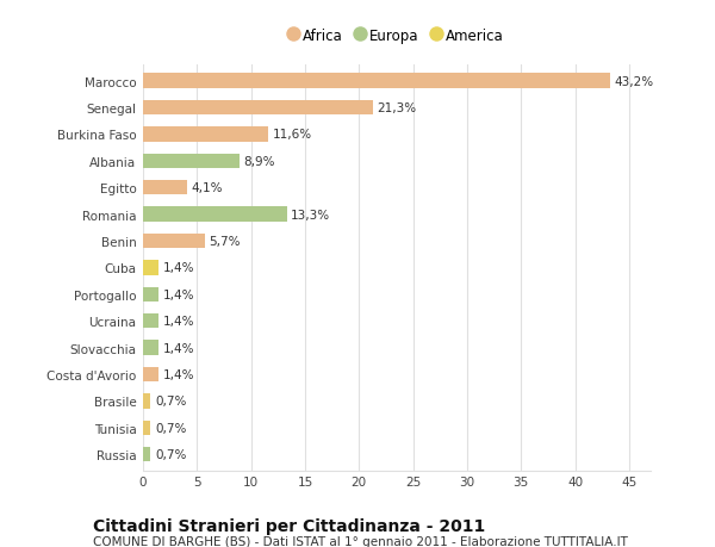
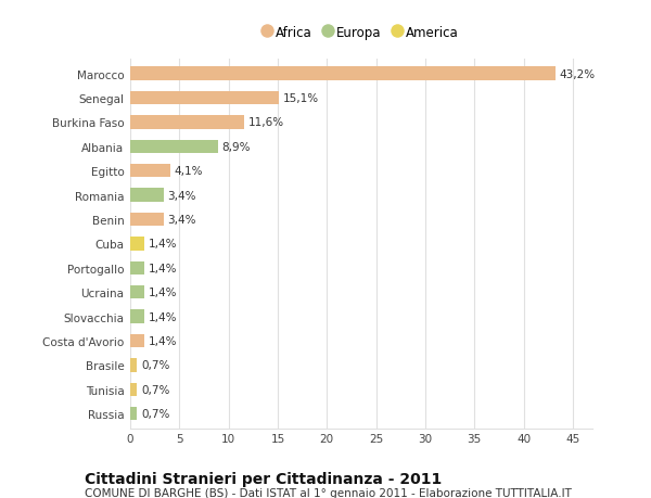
Senegal: 21,3% -> 15,1%
Romania: 13,3% -> 3,4%
Benin: 5,7% -> 3,4%
